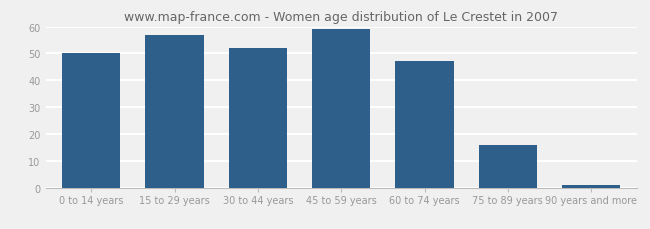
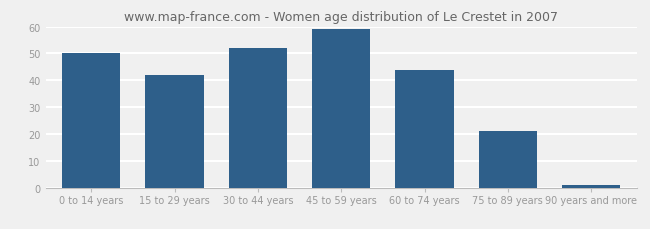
15 to 29 years: 57 -> 42
60 to 74 years: 47 -> 44
75 to 89 years: 16 -> 21
